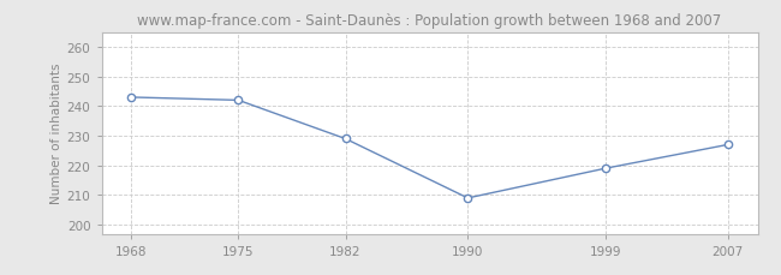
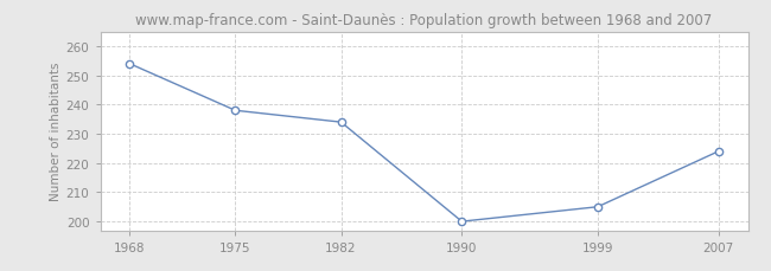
1968: 243 -> 254
1975: 242 -> 238
1982: 229 -> 234
1990: 209 -> 200
1999: 219 -> 205
2007: 227 -> 224
